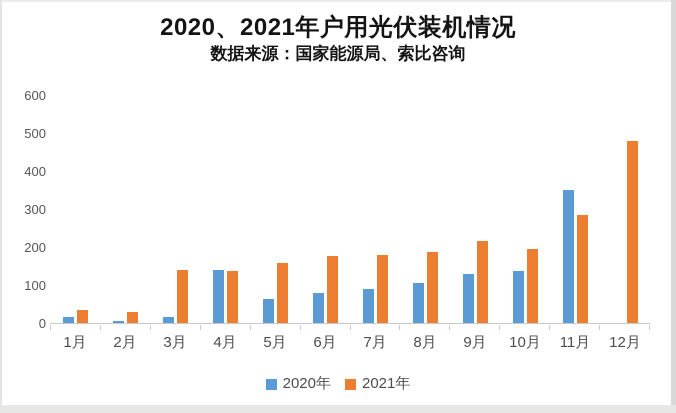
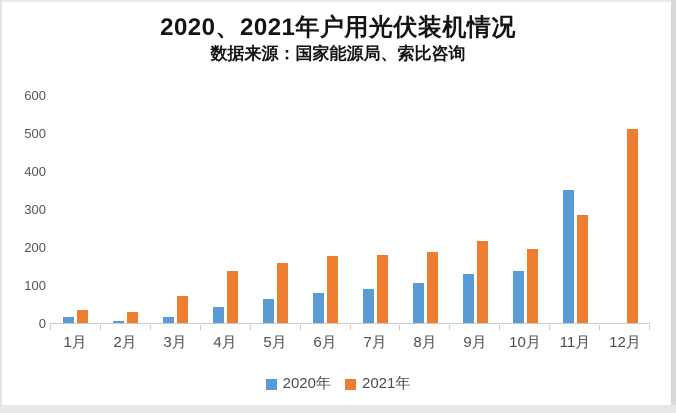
2021年/3月: 140 -> 70
2020年/4月: 140 -> 40
2021年/12月: 480 -> 510
